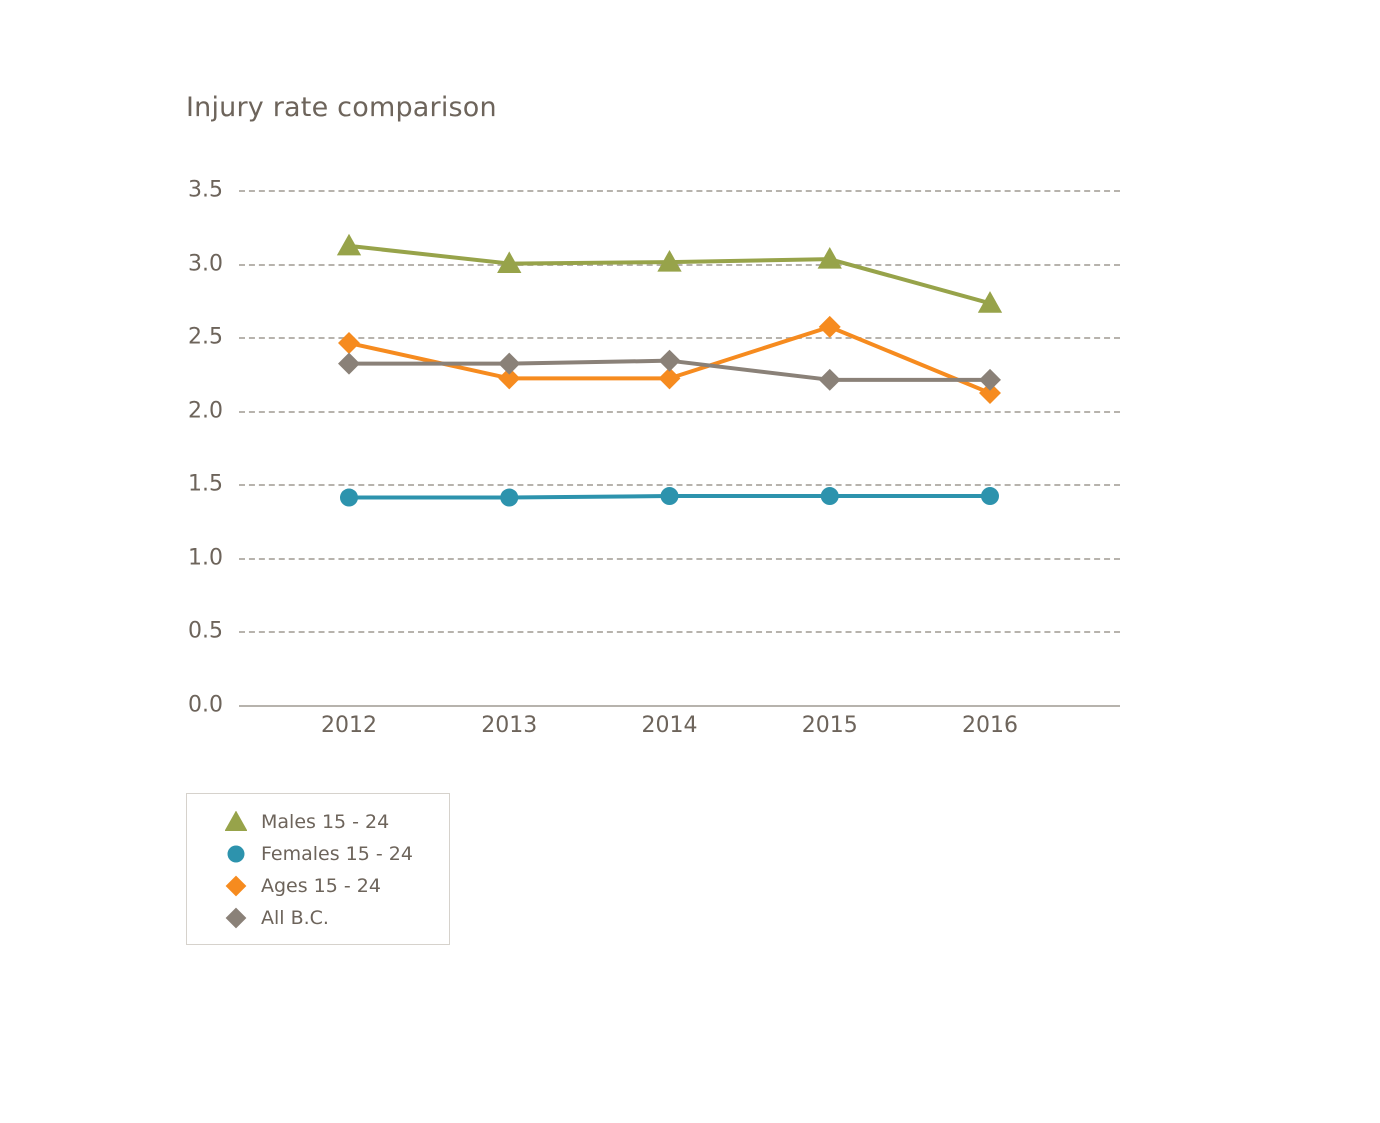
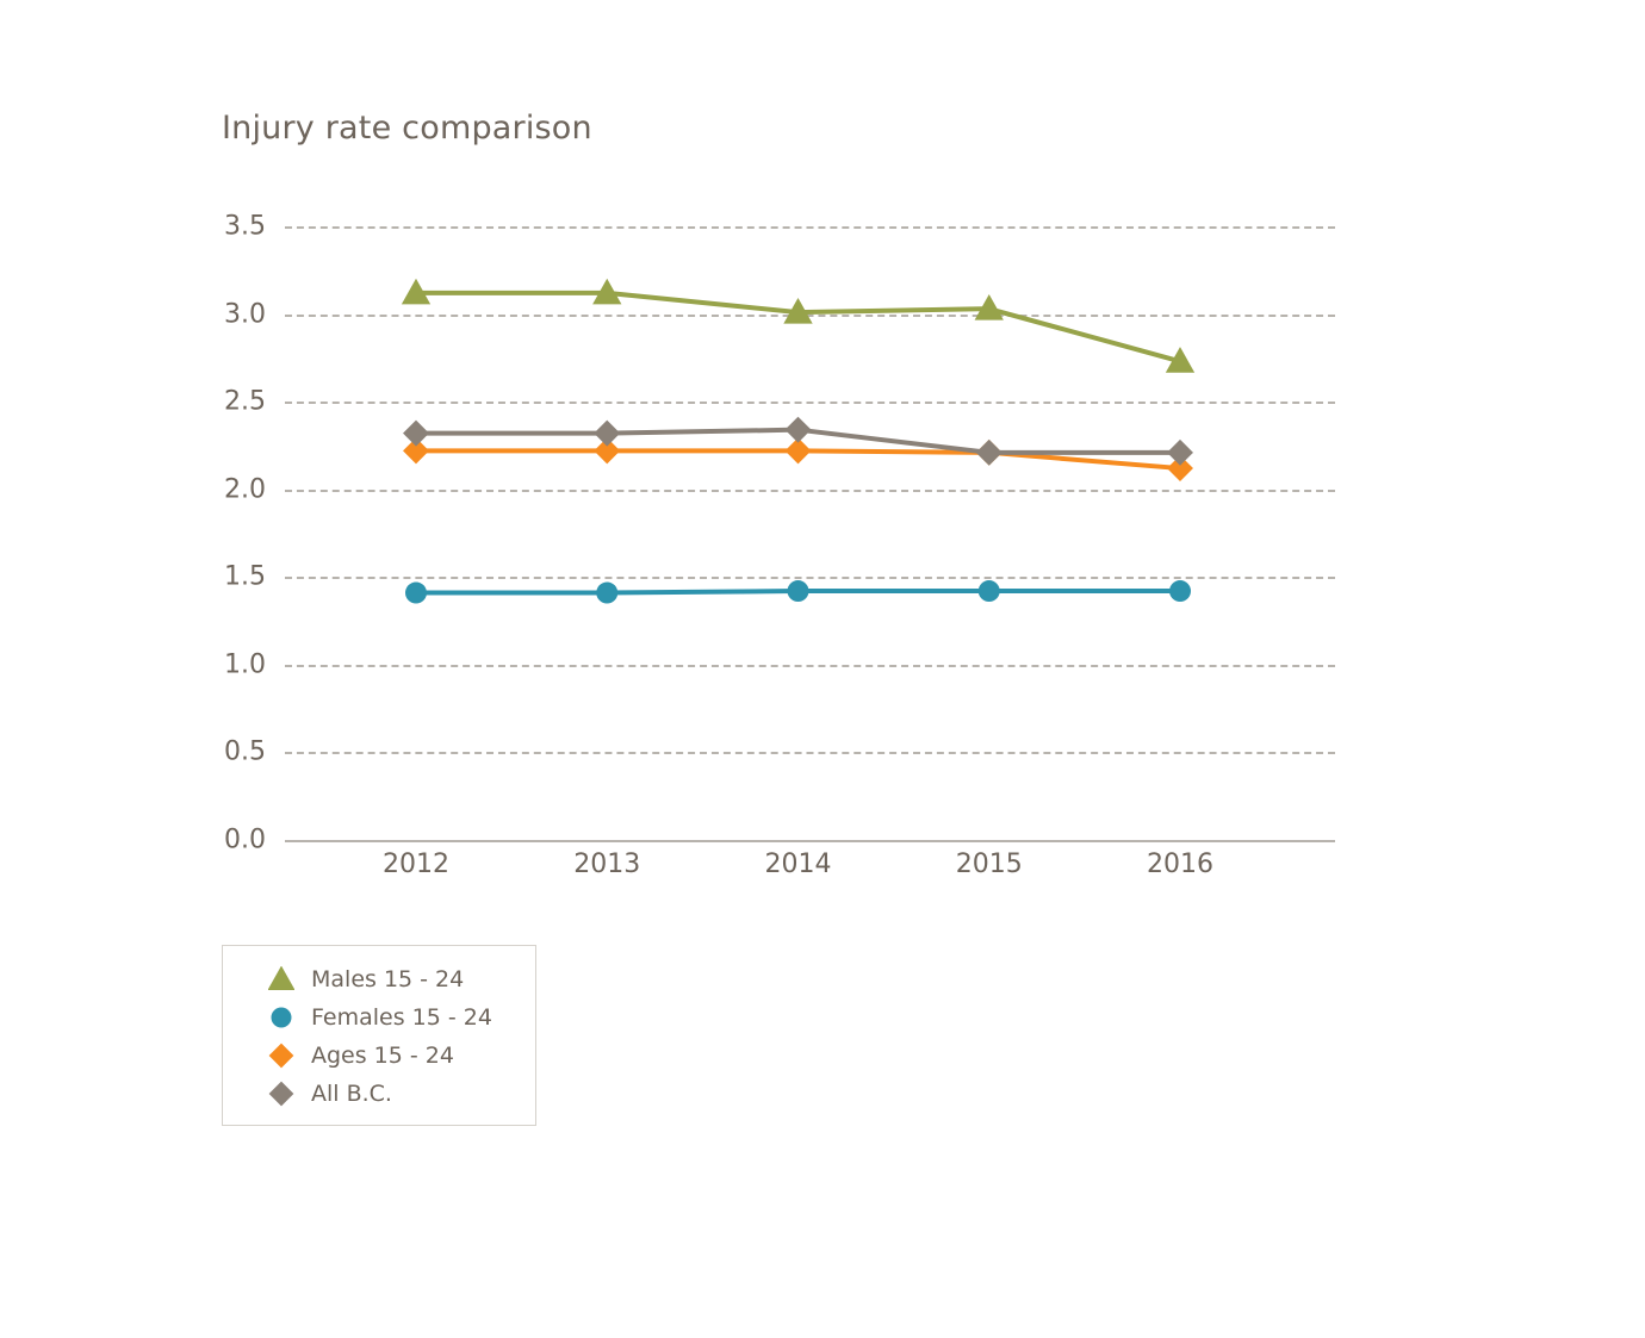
Ages 15 - 24/2012: 2.46 -> 2.22
Males 15 - 24/2013: 3.00 -> 3.12
Ages 15 - 24/2015: 2.57 -> 2.21
